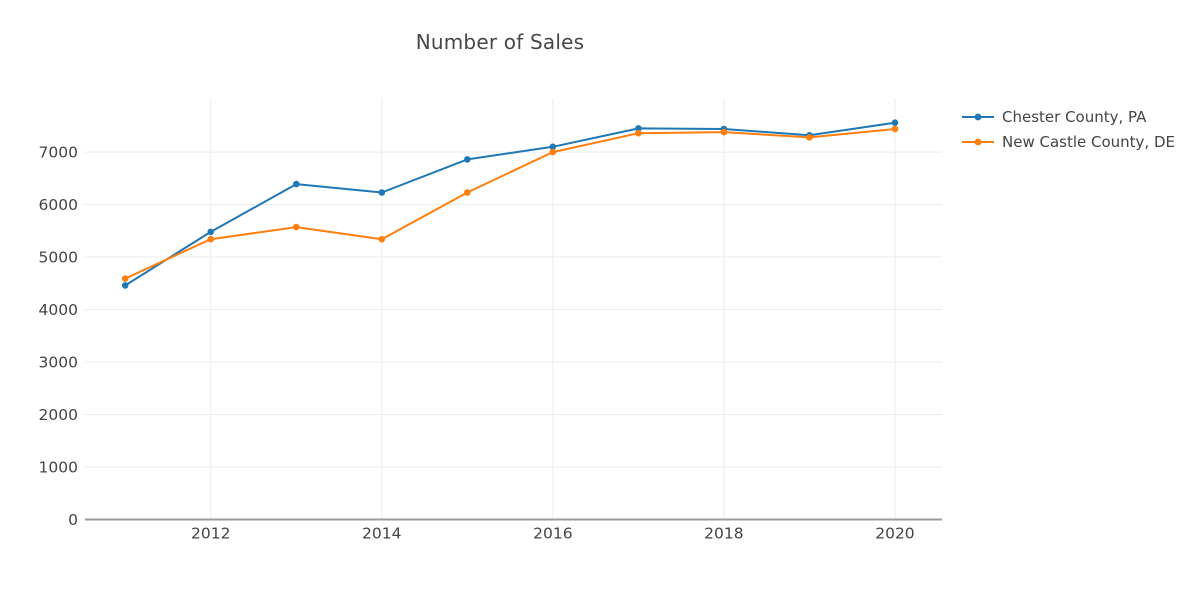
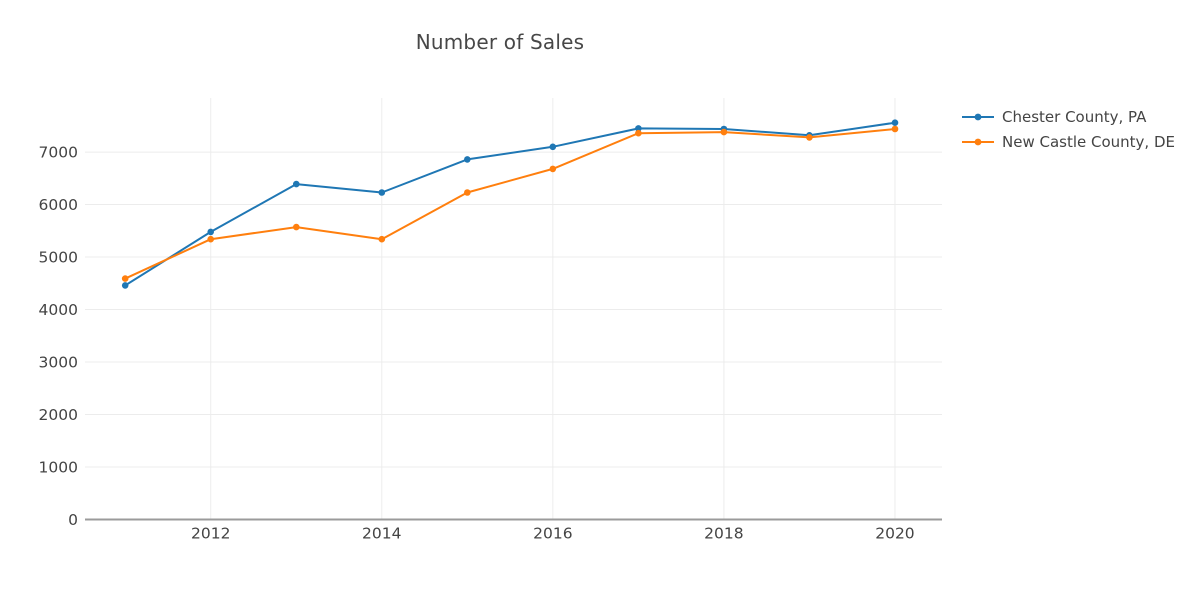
New Castle County, DE/2016: 7000 -> 6700
